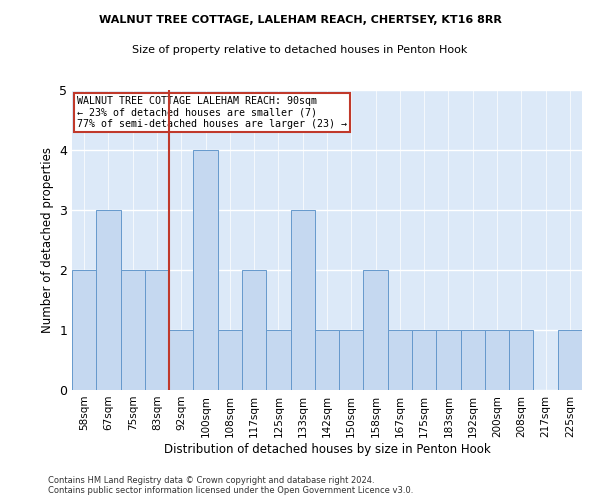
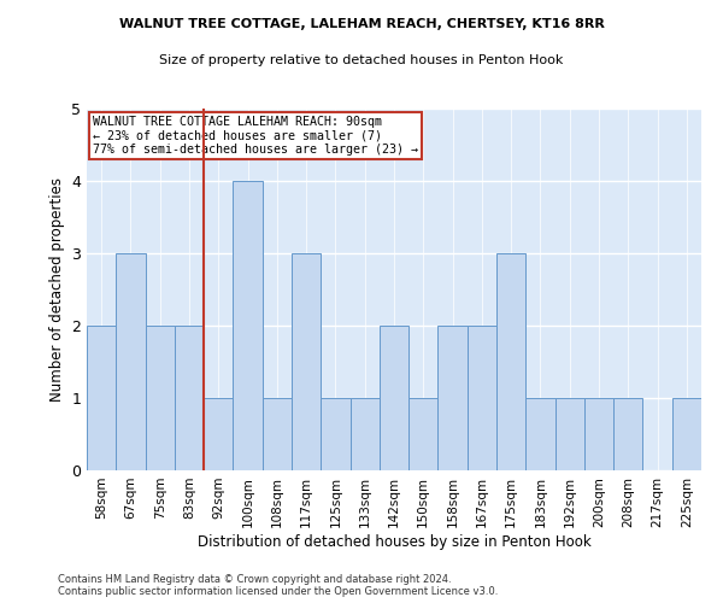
117sqm: 2 -> 3
133sqm: 3 -> 1
142sqm: 1 -> 2
167sqm: 1 -> 2
175sqm: 1 -> 3
